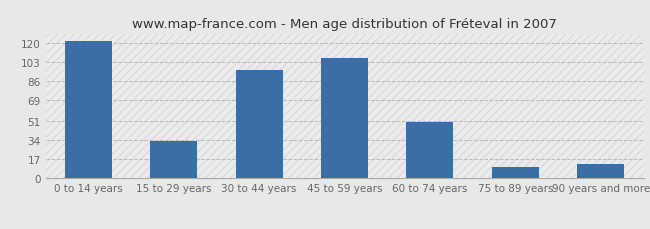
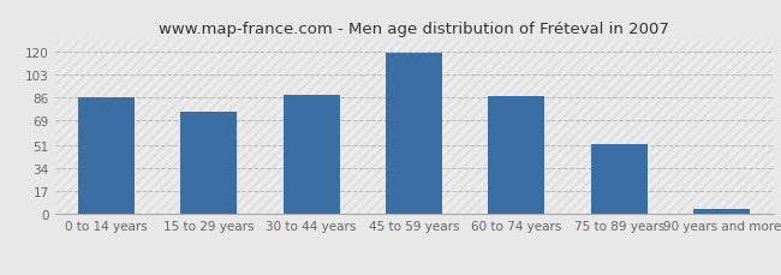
0 to 14 years: 121 -> 86
15 to 29 years: 33 -> 75
30 to 44 years: 96 -> 88
45 to 59 years: 106 -> 119
60 to 74 years: 50 -> 87
75 to 89 years: 10 -> 52
90 years and more: 13 -> 4
